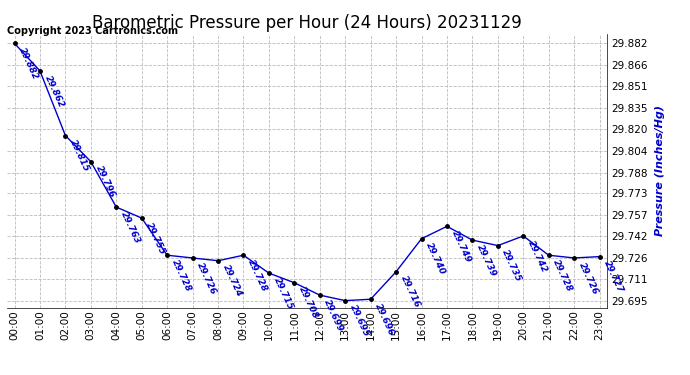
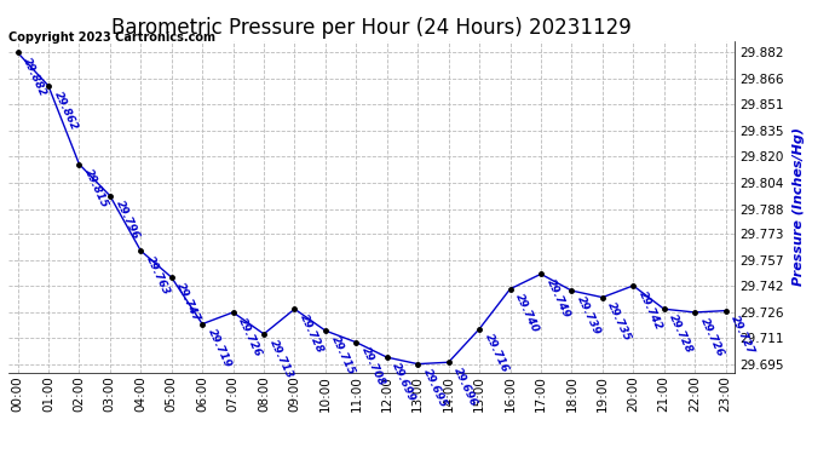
05:00: 29.755 -> 29.747
06:00: 29.728 -> 29.719
08:00: 29.724 -> 29.713
